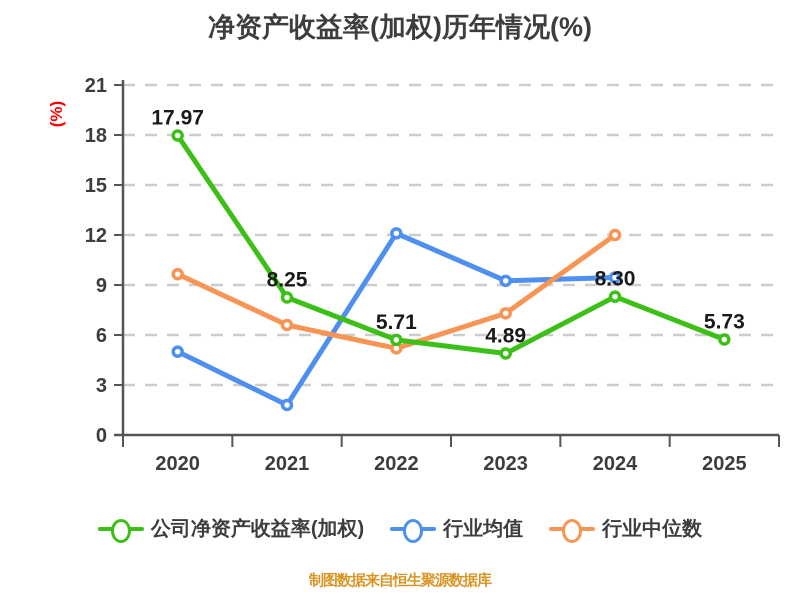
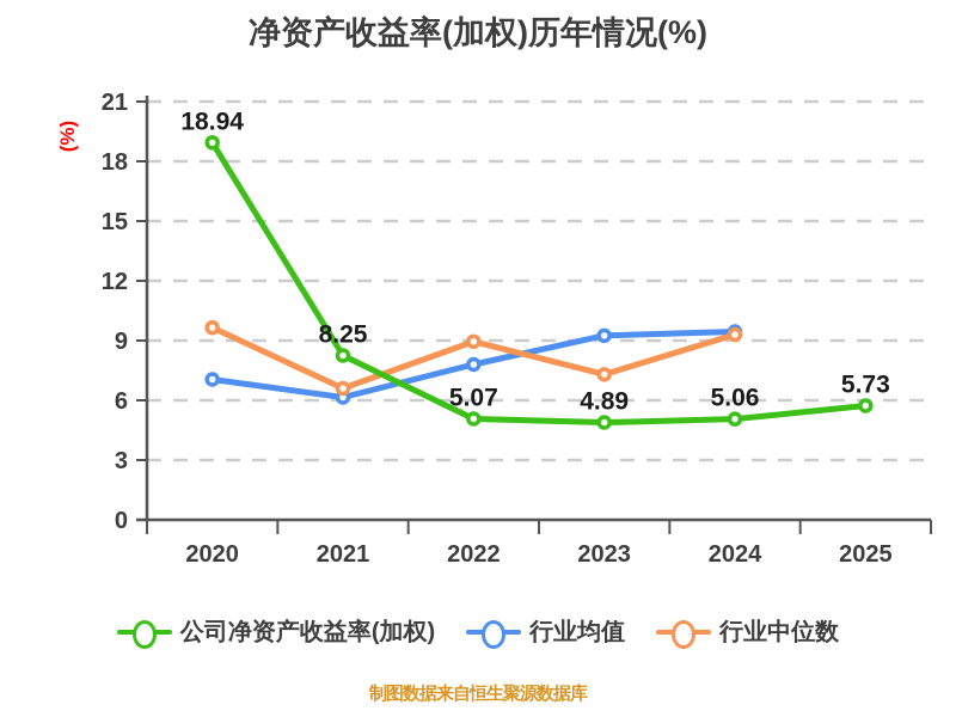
公司净资产收益率(加权)/2020: 17.97 -> 18.94
行业均值/2020: 5.0 -> 7.0
行业均值/2021: 1.8 -> 6.2
公司净资产收益率(加权)/2022: 5.71 -> 5.07
行业均值/2022: 12.1 -> 7.8
行业中位数/2022: 5.2 -> 8.9
公司净资产收益率(加权)/2024: 8.30 -> 5.06
行业中位数/2024: 12.0 -> 9.3
